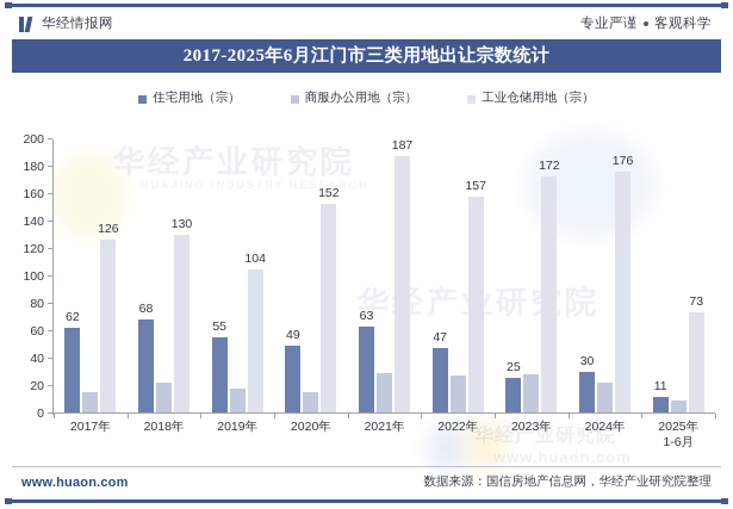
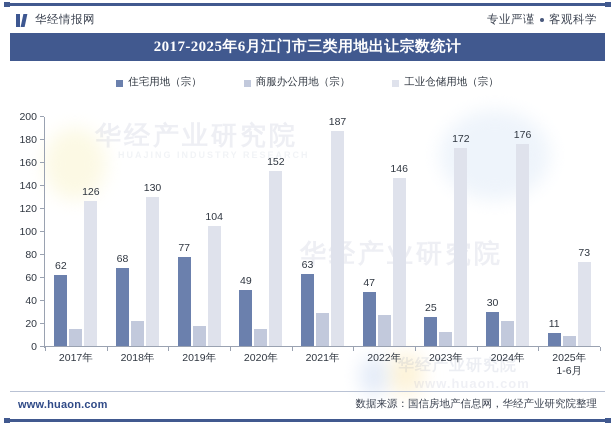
住宅用地（宗）/2019年: 55 -> 77
工业仓储用地（宗）/2022年: 157 -> 146
商服办公用地（宗）/2023年: 28 -> 12
